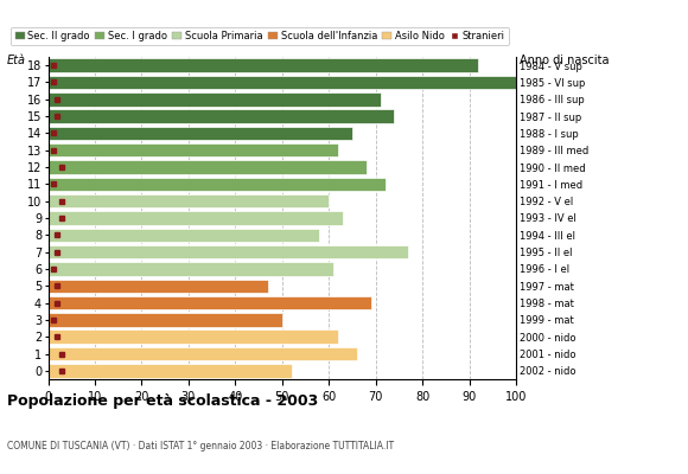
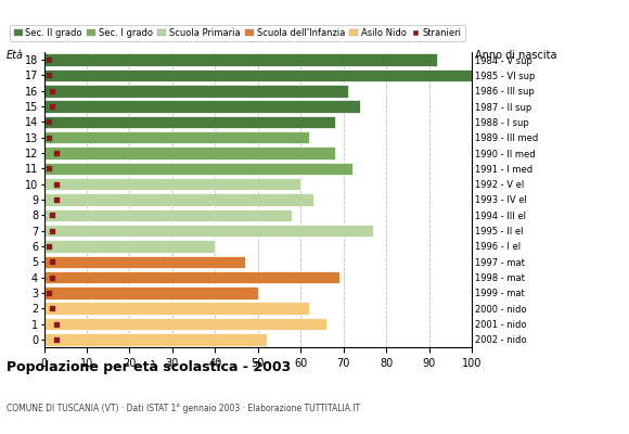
14: 65 -> 68
6: 61 -> 40
